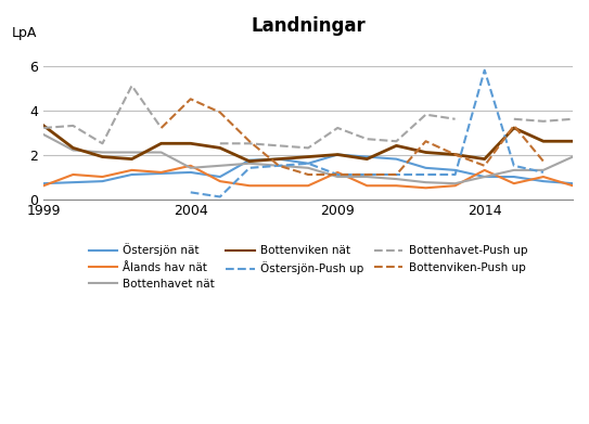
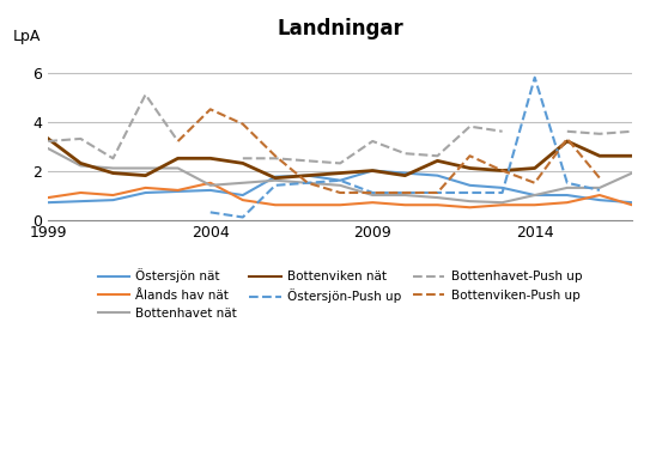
Ålands hav nät/1999: 0.6 -> 0.9
Ålands hav nät/2009: 1.2 -> 0.7
Ålands hav nät/2014: 1.3 -> 0.6
Bottenviken nät/2014: 1.8 -> 2.1
